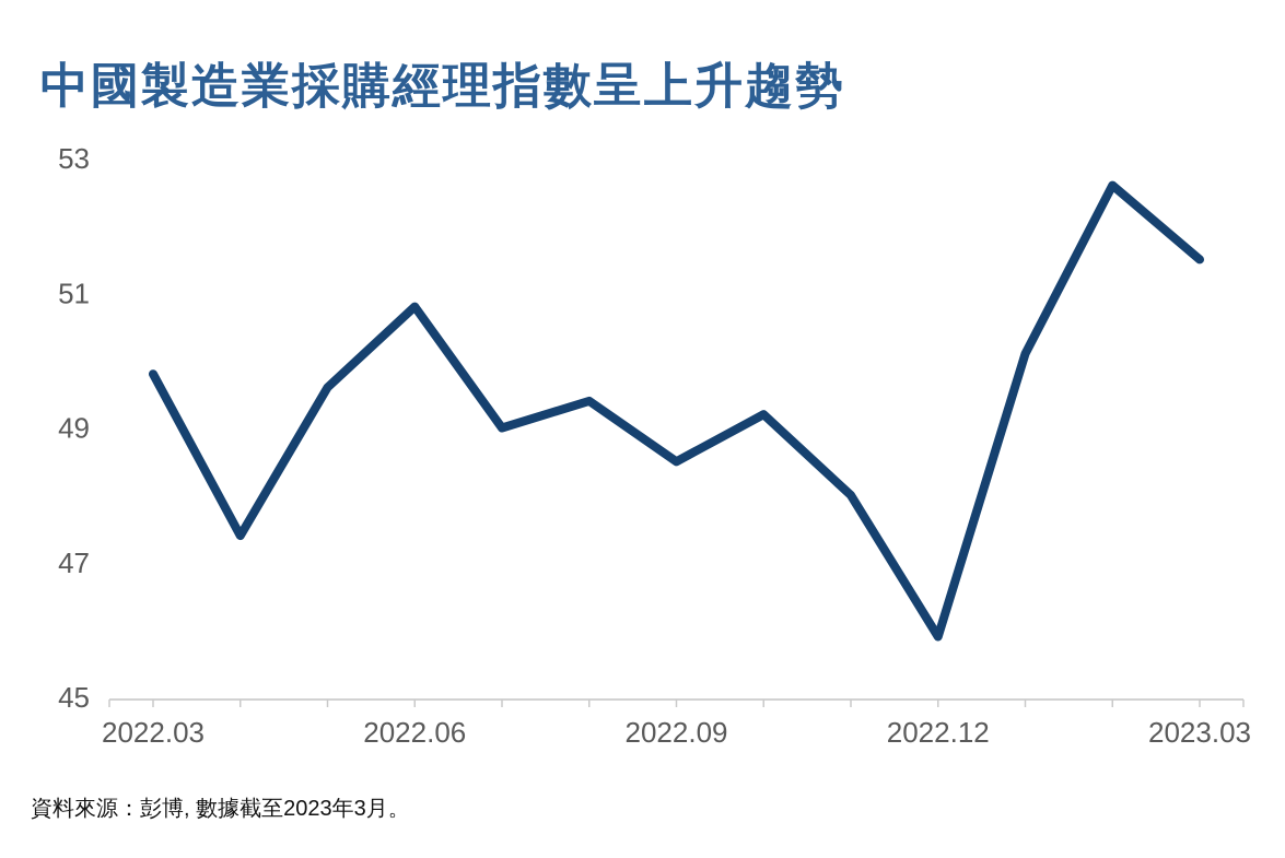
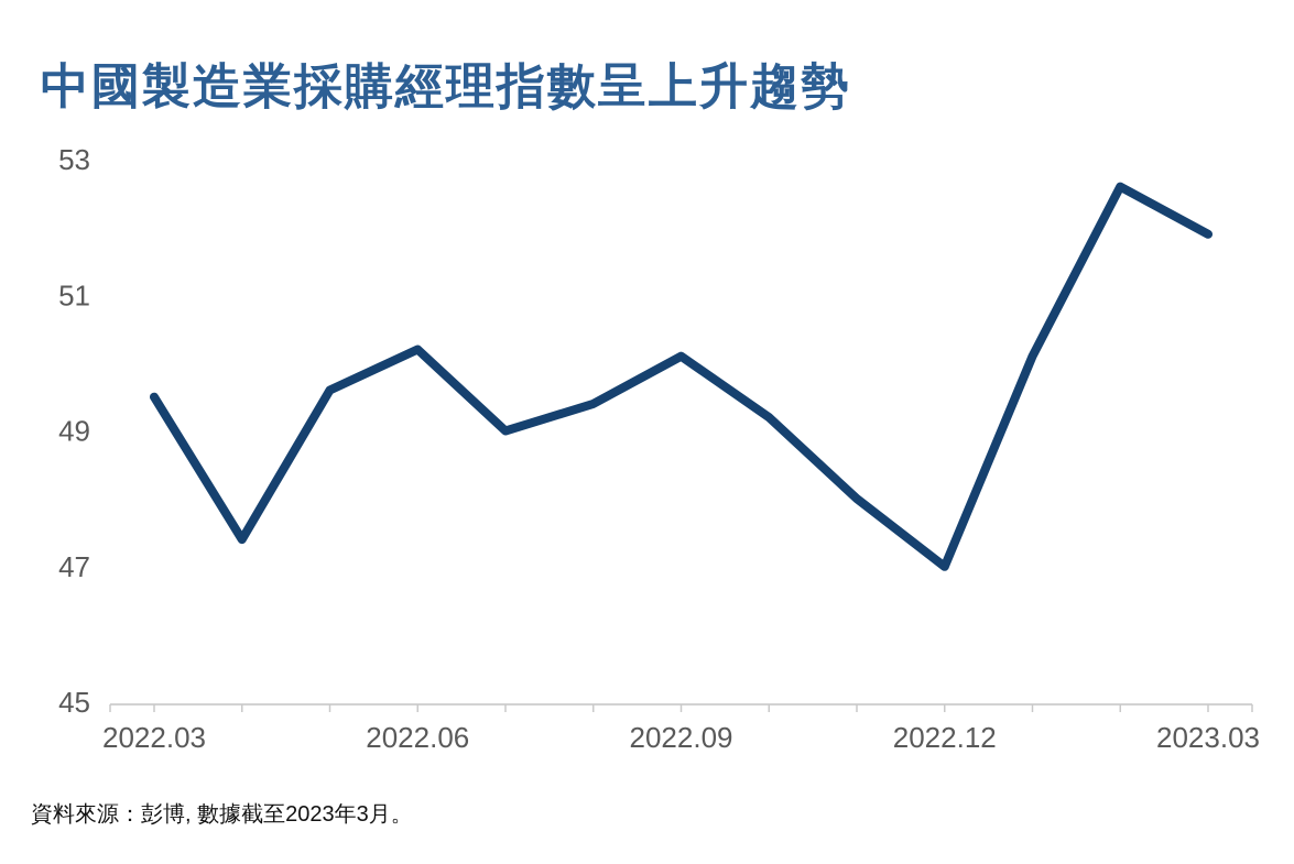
2022.03: 49.8 -> 49.5
2022.06: 50.8 -> 50.2
2022.09: 48.5 -> 50.1
2022.12: 45.9 -> 47.0
2023.03: 51.5 -> 51.9
